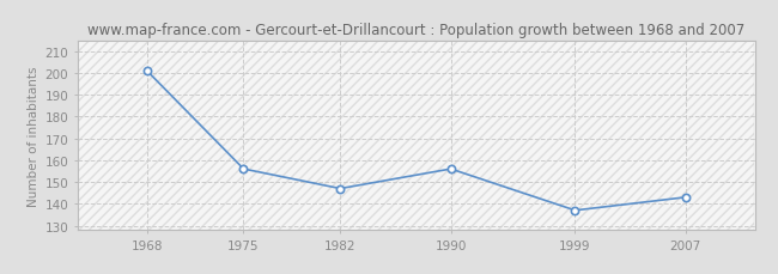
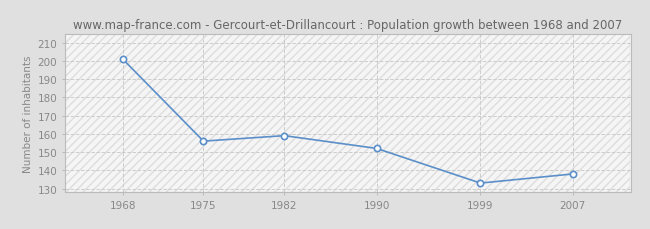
1982: 147 -> 159
1990: 156 -> 152
1999: 137 -> 133
2007: 143 -> 138
